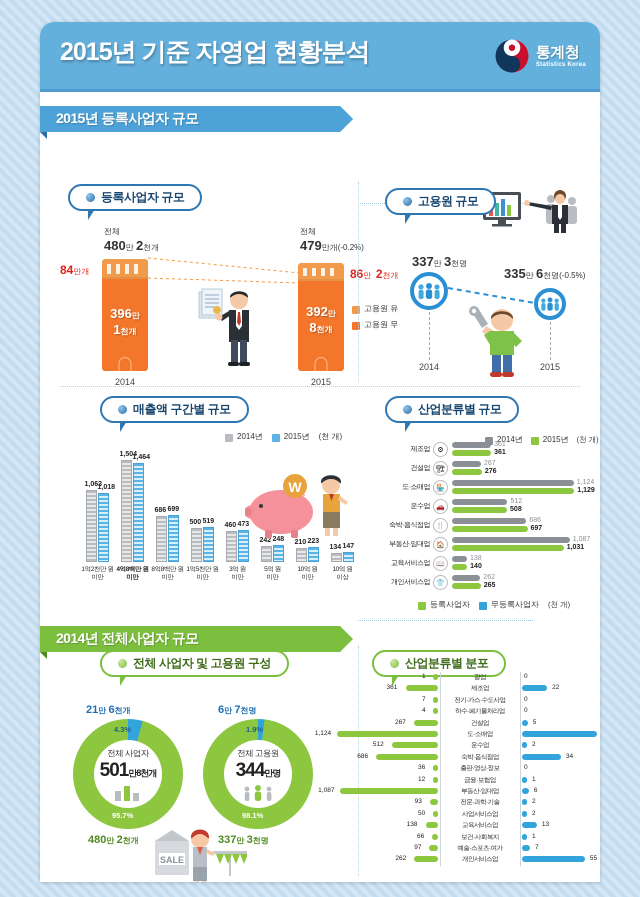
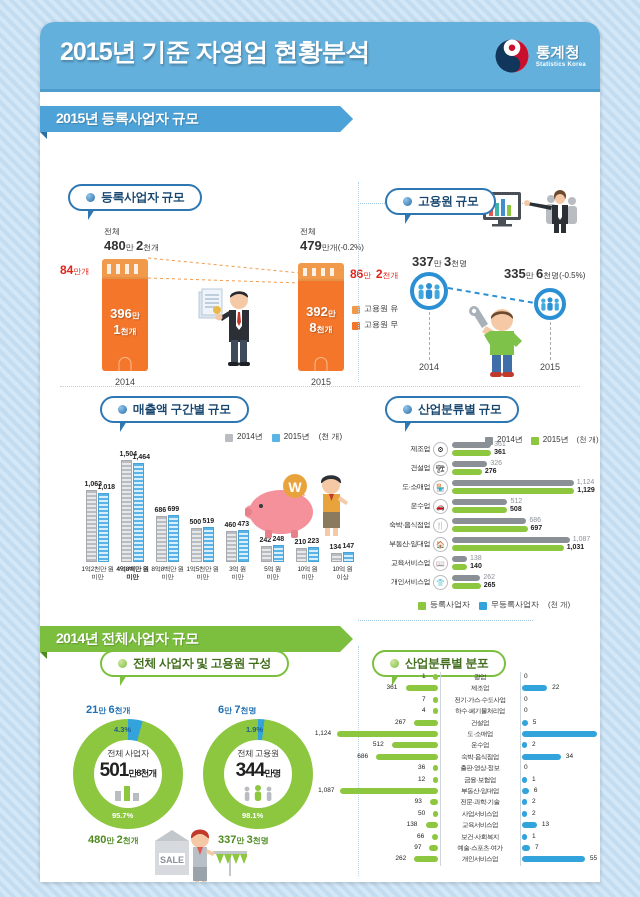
산업분류별 규모/2014년/건설업: 267 -> 326
